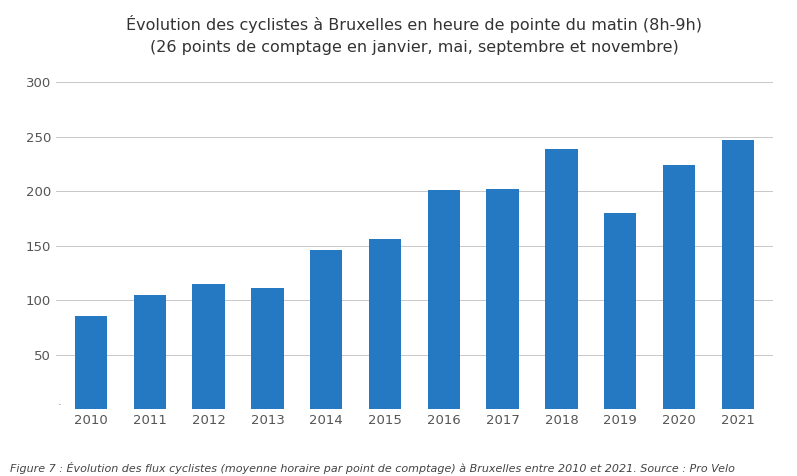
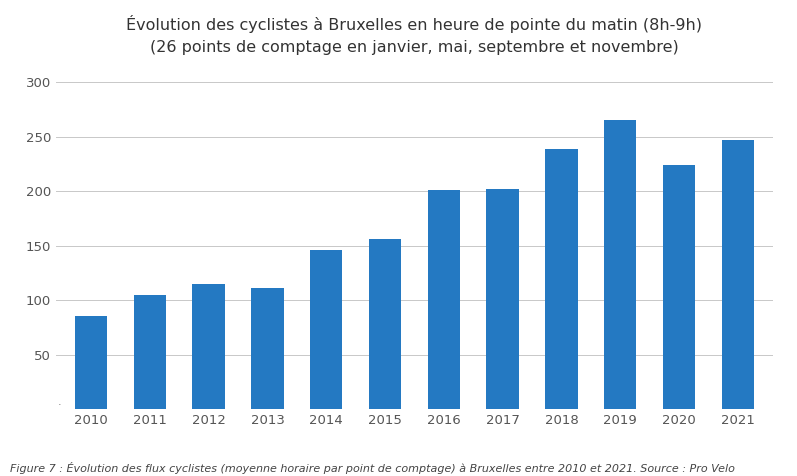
2019: 180 -> 265
